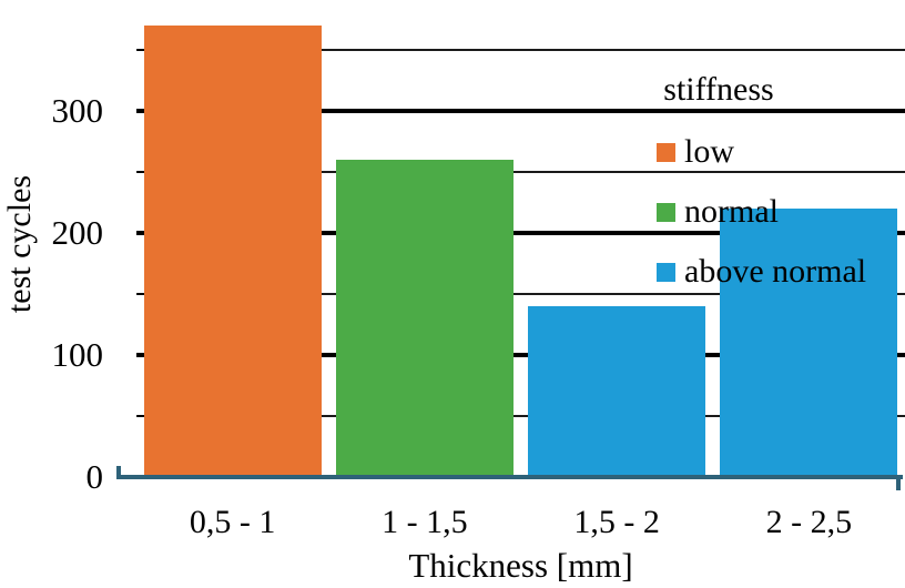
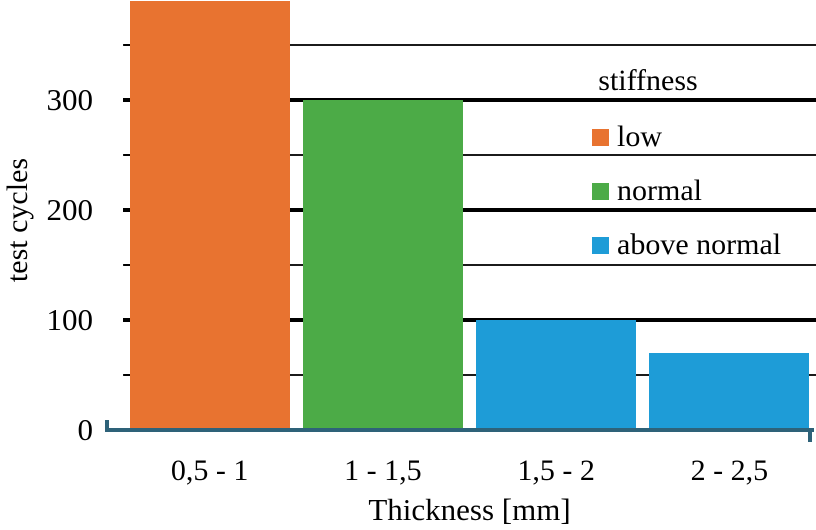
0,5 - 1: 370 -> 390
1 - 1,5: 260 -> 300
1,5 - 2: 140 -> 100
2 - 2,5: 220 -> 70
